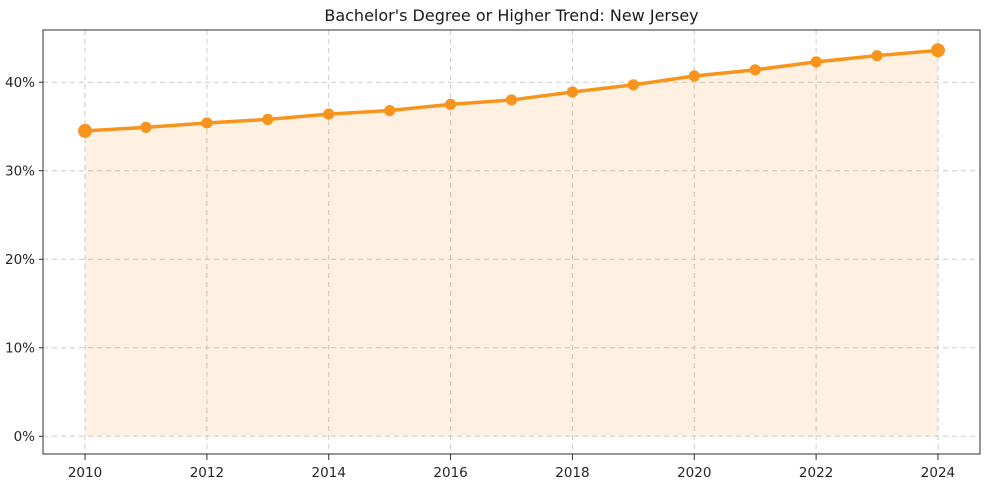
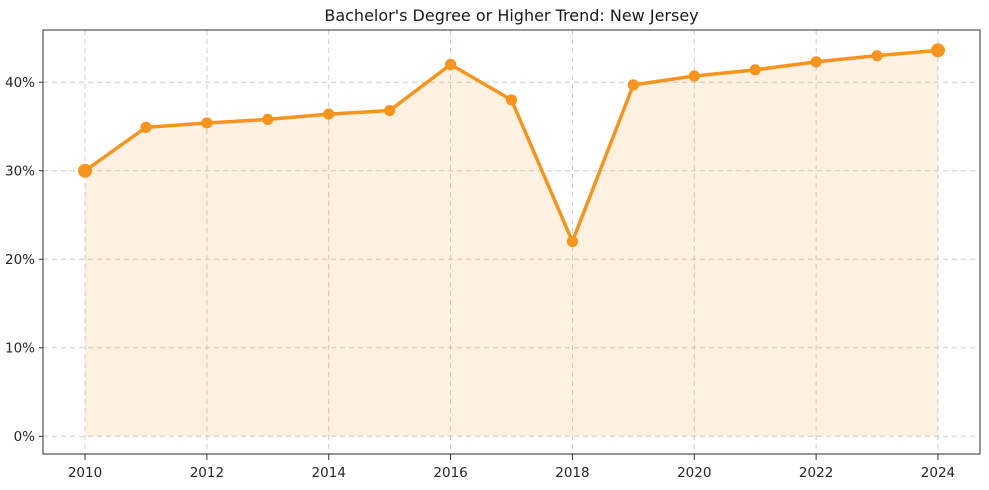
2010: 34% -> 30%
2016: 38% -> 42%
2018: 39% -> 22%
